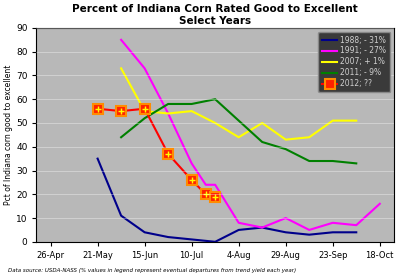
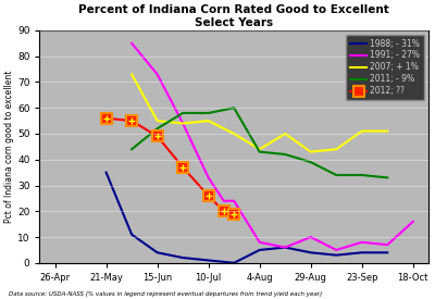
2012; ??/15-Jun: 56 -> 49
2011; - 9%/4-Aug: 51 -> 43
